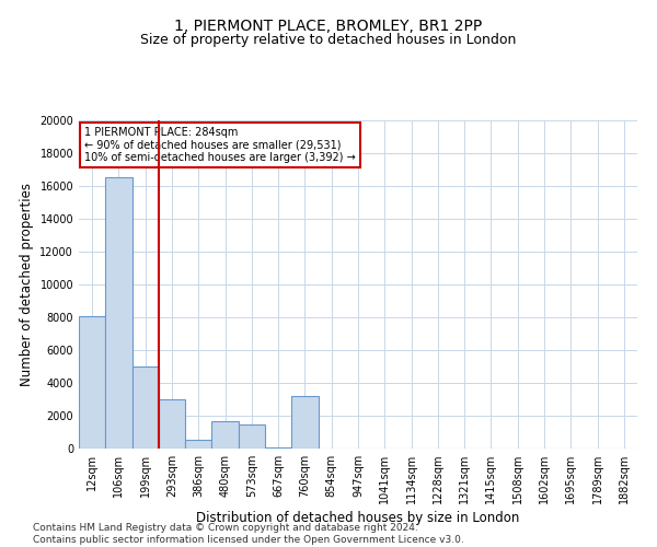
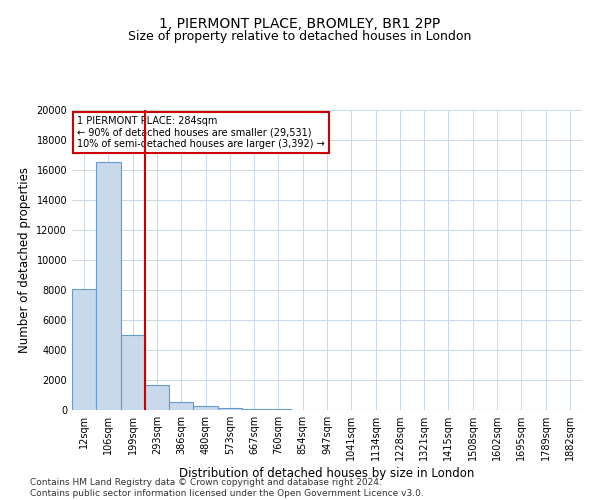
293sqm: 3000 -> 1700
480sqm: 1700 -> 300
573sqm: 1500 -> 200
760sqm: 3200 -> 0
